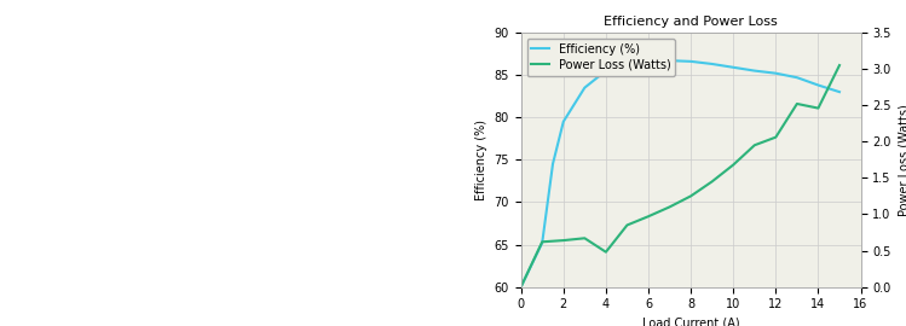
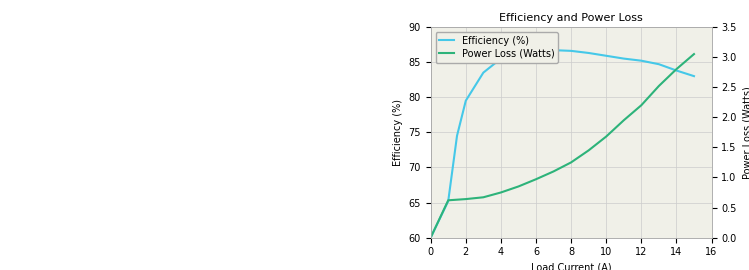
Power Loss (Watts)/4: 0.48 -> 0.75
Power Loss (Watts)/12: 2.06 -> 2.20
Power Loss (Watts)/14: 2.46 -> 2.80
